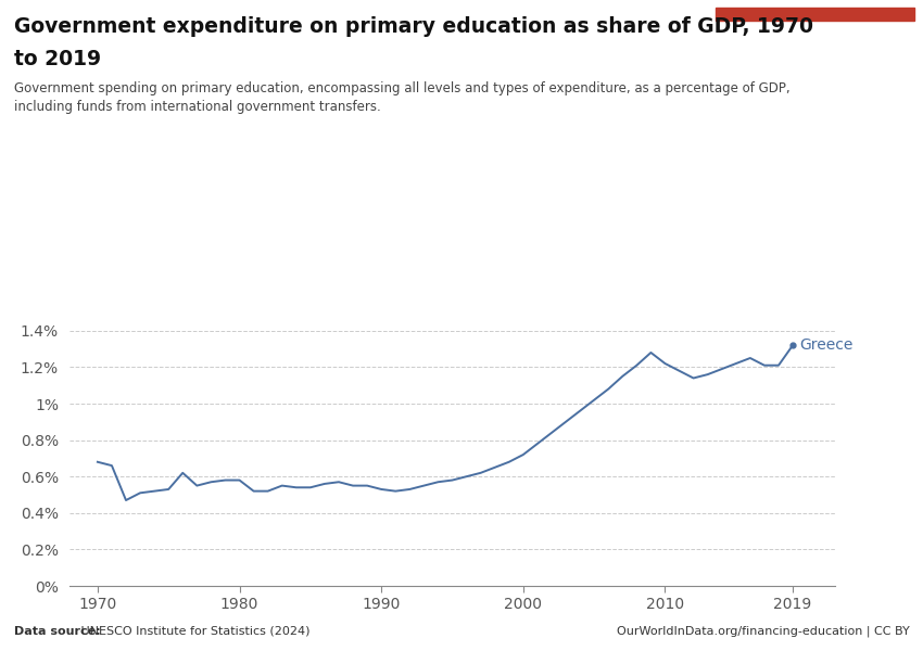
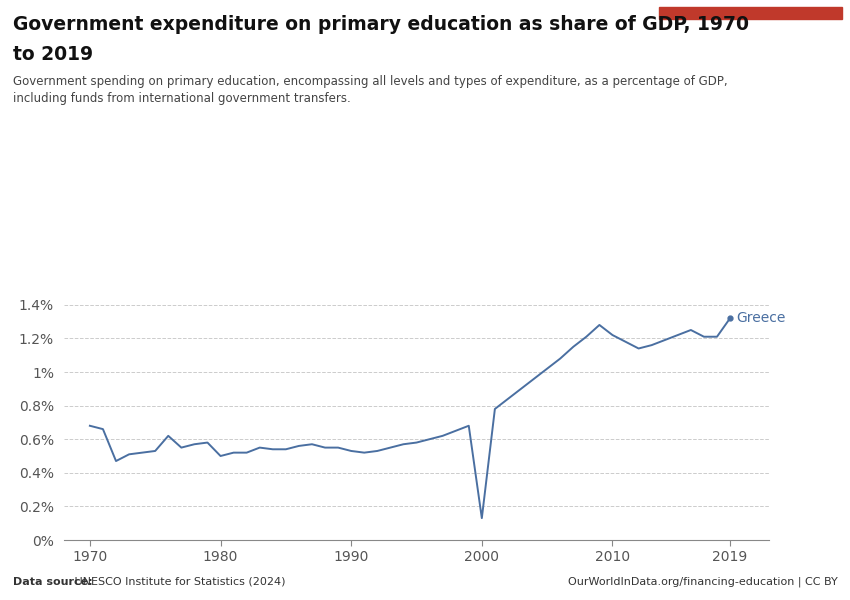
1980: 0.58% -> 0.50%
2000: 0.72% -> 0.13%
